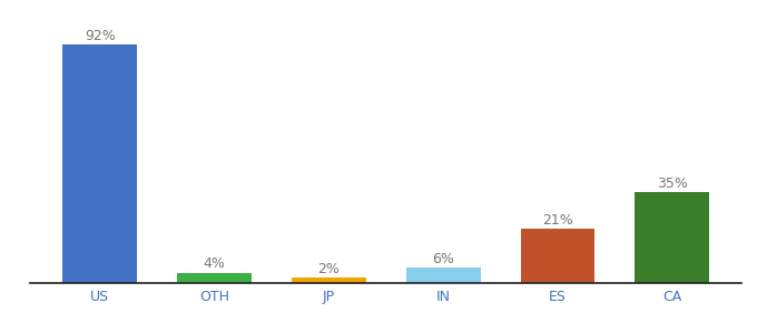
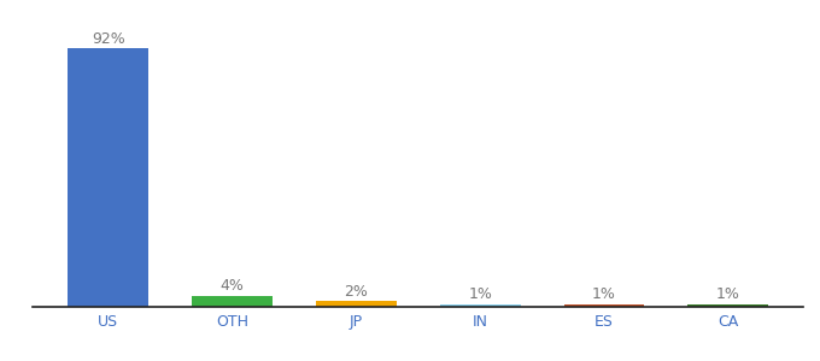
IN: 6% -> 1%
ES: 21% -> 1%
CA: 35% -> 1%
